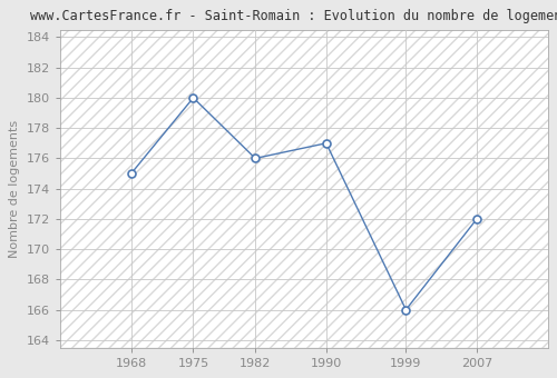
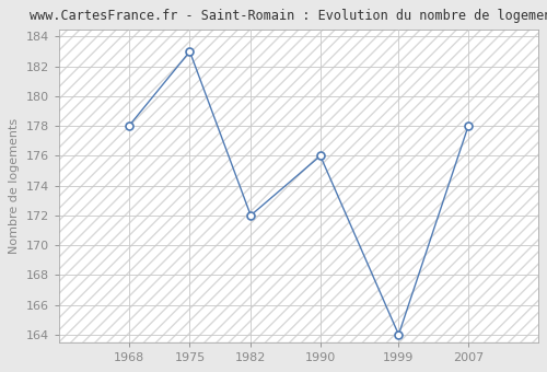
1968: 175 -> 178
1975: 180 -> 183
1982: 176 -> 172
1990: 177 -> 176
1999: 166 -> 164
2007: 172 -> 178
